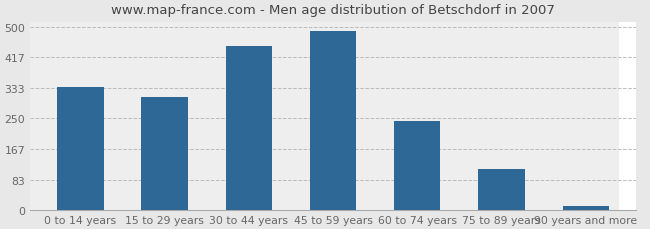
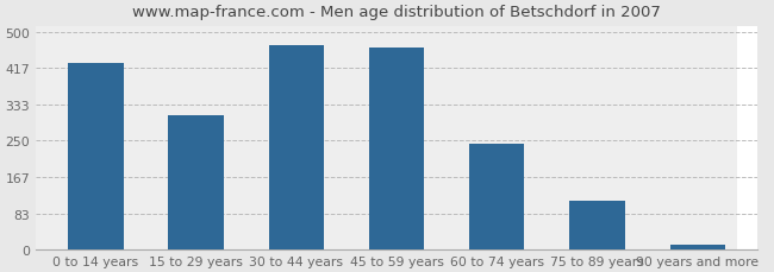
0 to 14 years: 335 -> 430
30 to 44 years: 447 -> 470
45 to 59 years: 490 -> 465
